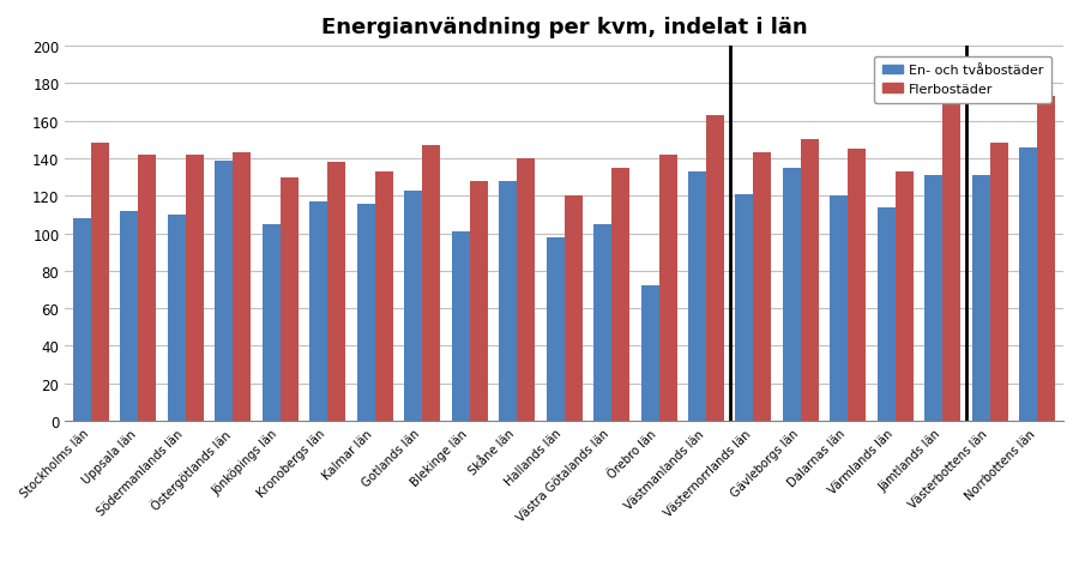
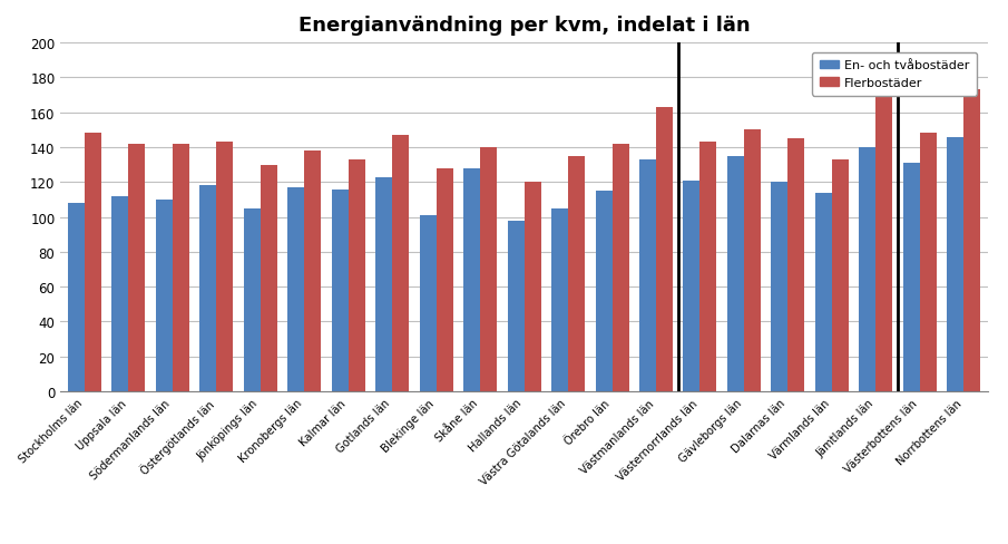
En- och tvåbostäder/Östergötlands län: 139 -> 118
En- och tvåbostäder/Örebro län: 72 -> 115
En- och tvåbostäder/Jämtlands län: 131 -> 140
